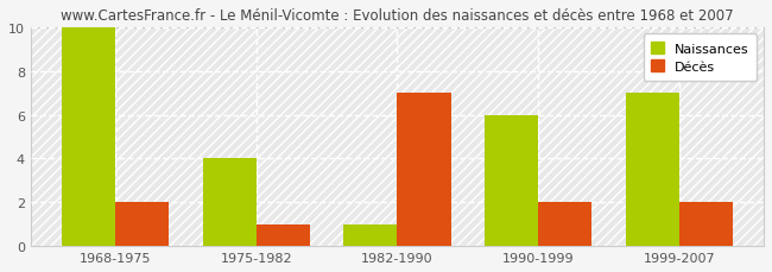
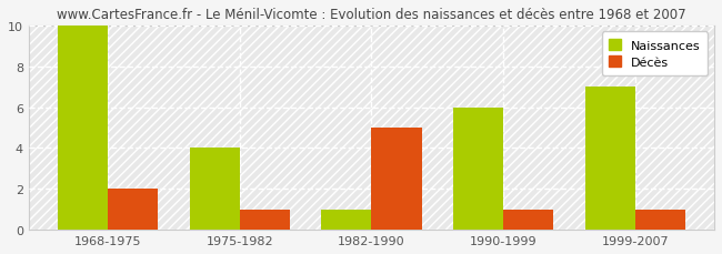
Décès/1982-1990: 7 -> 5
Décès/1990-1999: 2 -> 1
Décès/1999-2007: 2 -> 1
